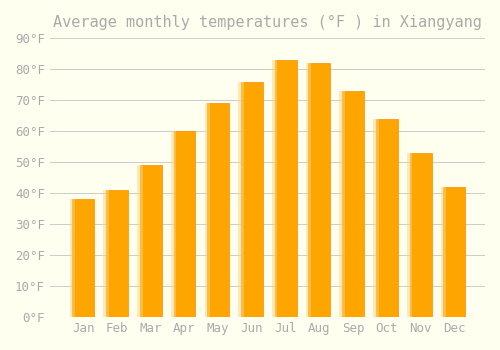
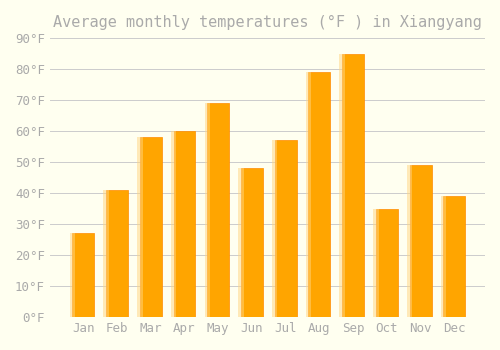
Jan: 38°F -> 27°F
Mar: 49°F -> 58°F
Jun: 76°F -> 48°F
Jul: 83°F -> 57°F
Aug: 82°F -> 79°F
Sep: 73°F -> 85°F
Oct: 64°F -> 35°F
Nov: 53°F -> 49°F
Dec: 42°F -> 39°F
